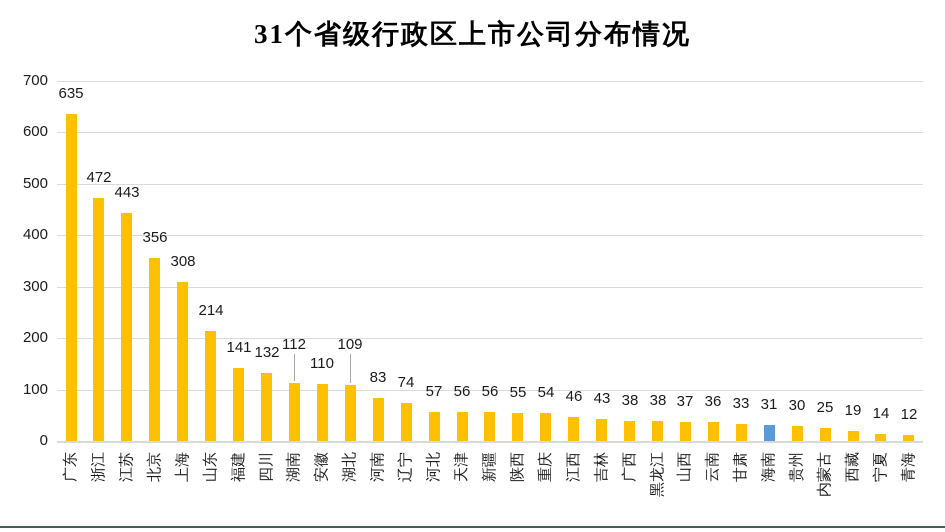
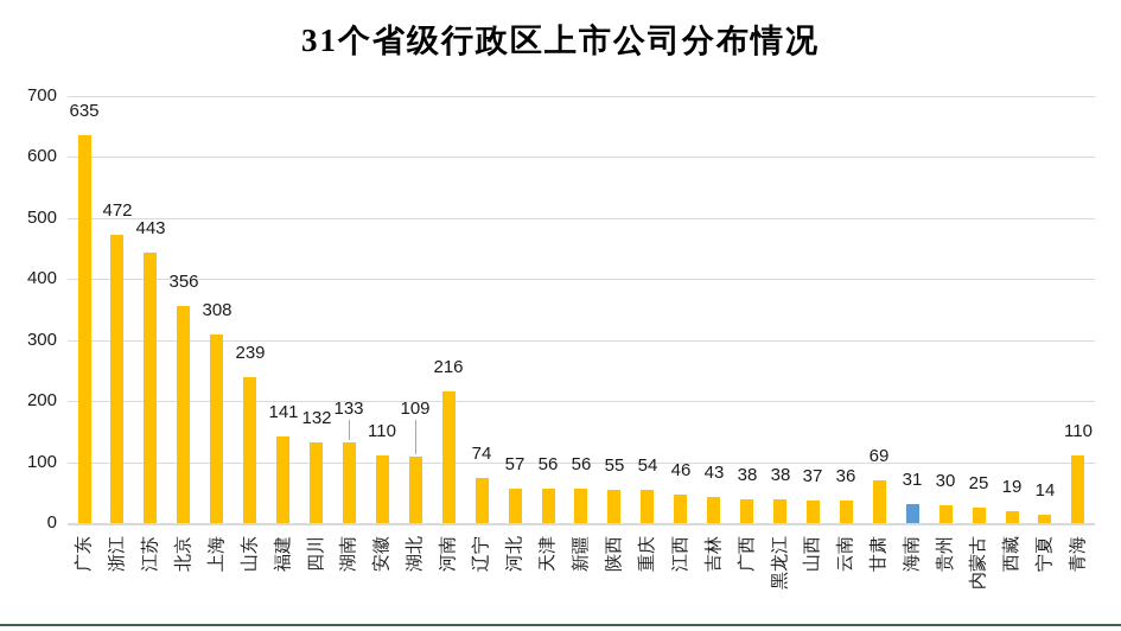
山东: 214 -> 239
湖南: 112 -> 133
河南: 83 -> 216
甘肃: 33 -> 69
青海: 12 -> 110
